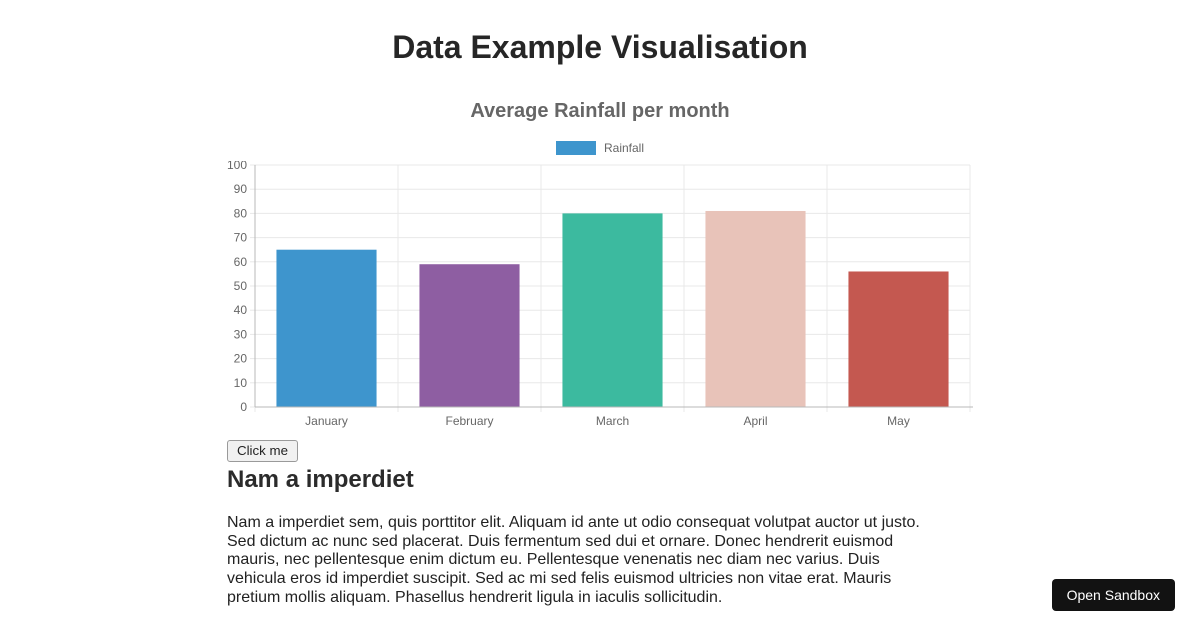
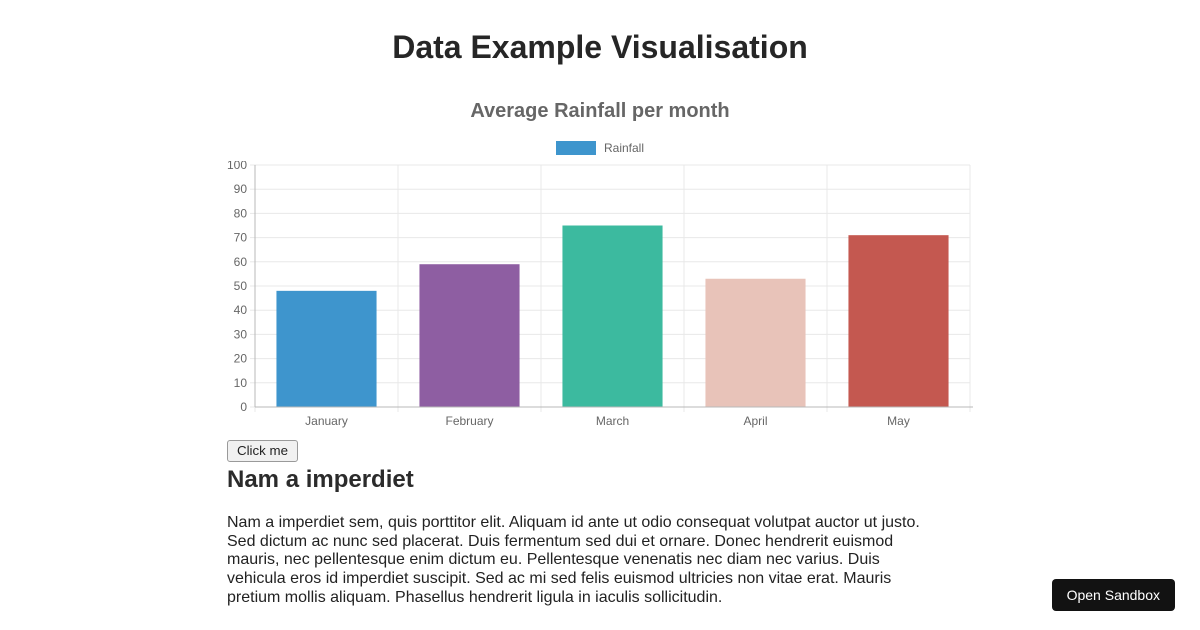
January: 65 -> 48
March: 80 -> 75
April: 81 -> 53
May: 56 -> 71
